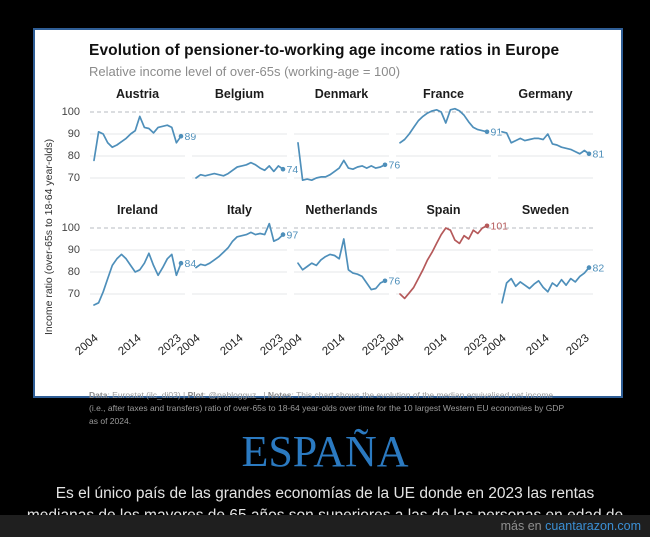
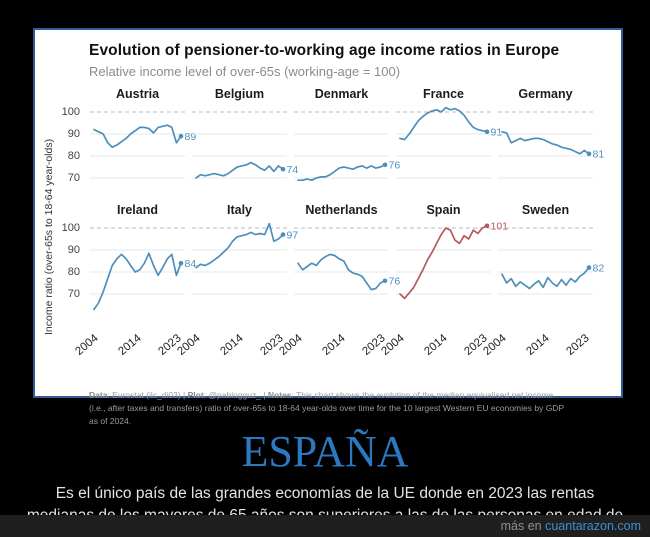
Austria/2004: 78 -> 92
Denmark/2004: 86 -> 69
France/2004: 86 -> 88
Ireland/2004: 65 -> 63
Sweden/2004: 66 -> 79
Austria/2014: 98 -> 93
Denmark/2014: 78 -> 75
France/2014: 95 -> 102
Germany/2014: 90 -> 86
Netherlands/2014: 95 -> 85
Sweden/2014: 71 -> 78
